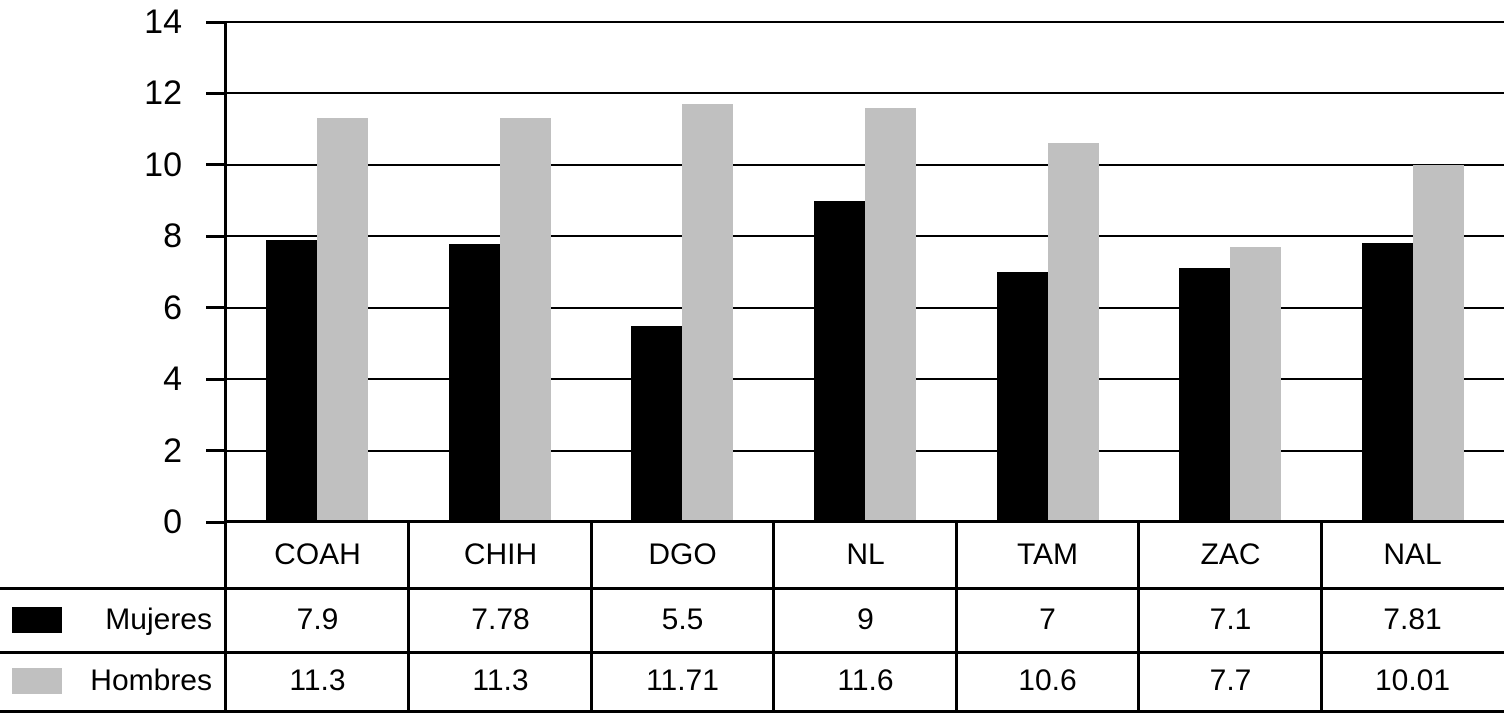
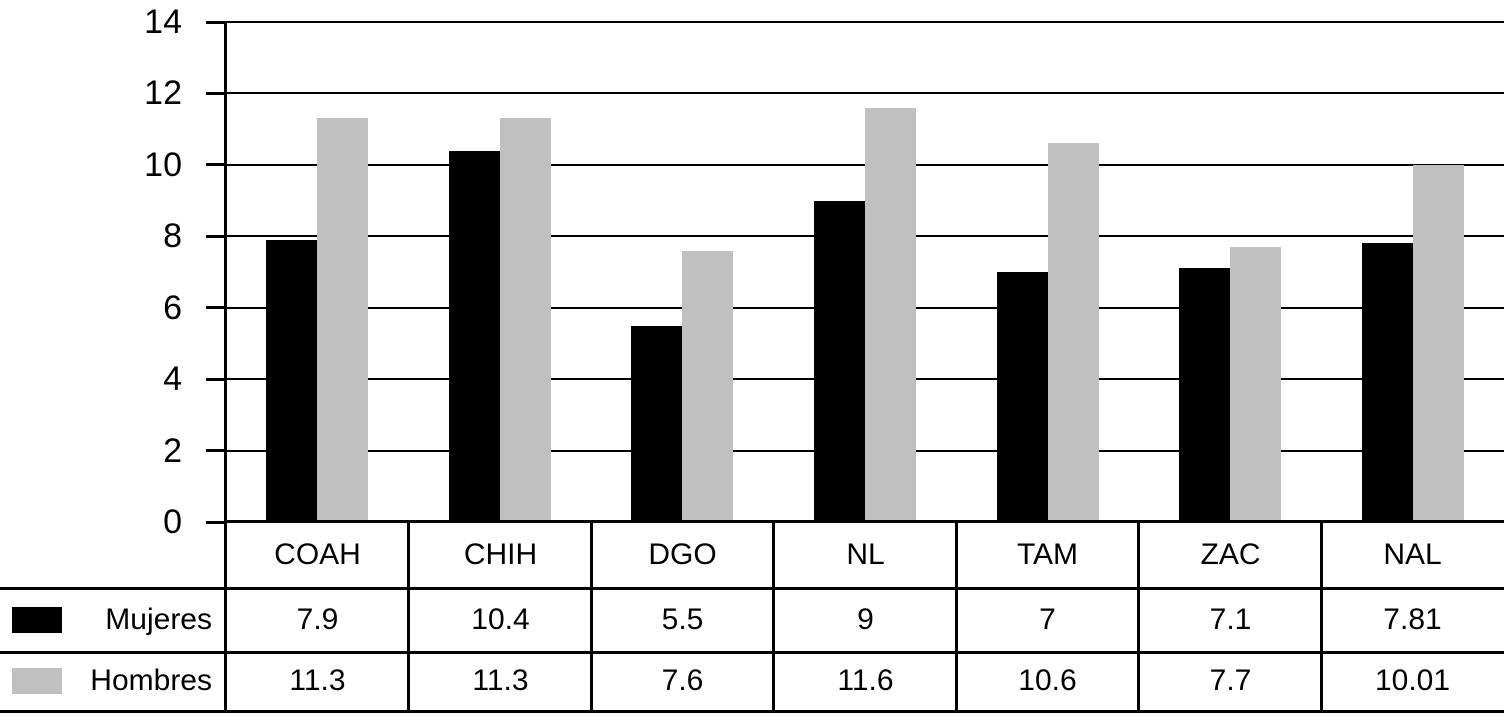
Mujeres/CHIH: 7.78 -> 10.4
Hombres/DGO: 11.71 -> 7.6
